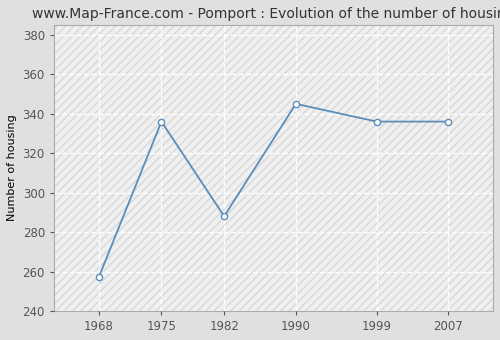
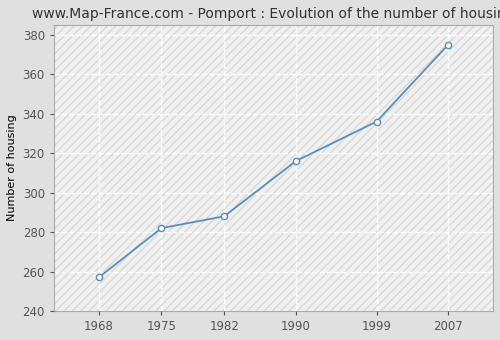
1975: 336 -> 282
1990: 345 -> 316
2007: 336 -> 375
